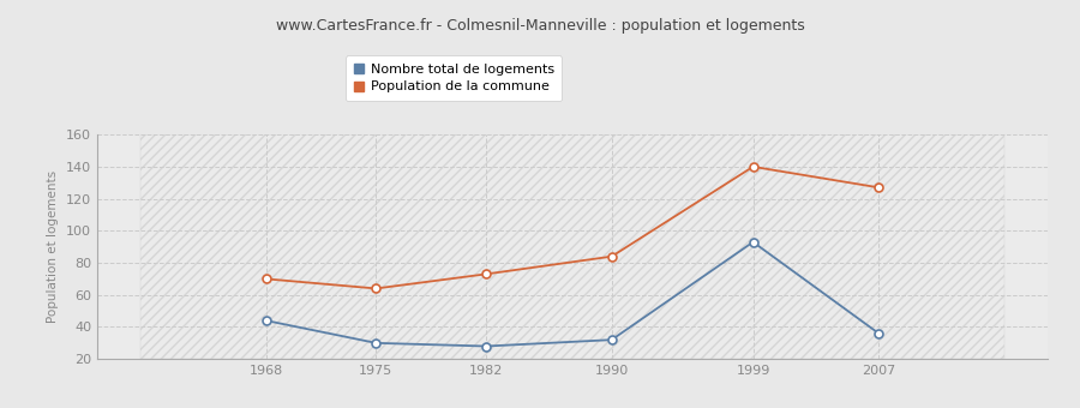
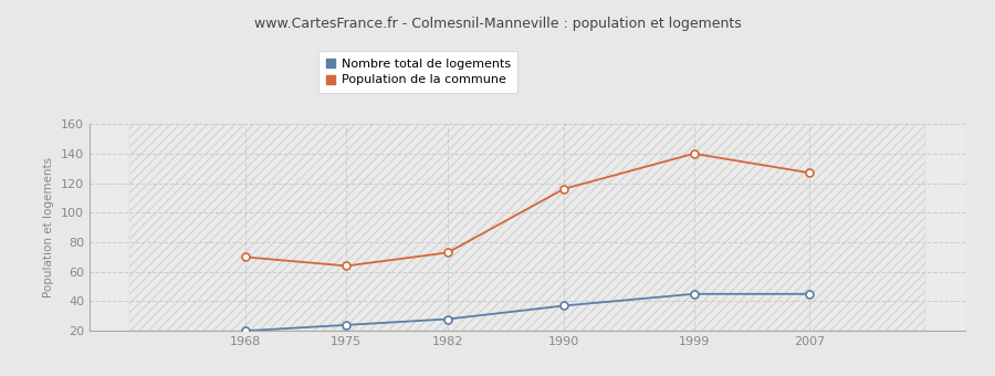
Nombre total de logements/1968: 44 -> 20
Nombre total de logements/1975: 30 -> 24
Nombre total de logements/1990: 32 -> 37
Population de la commune/1990: 84 -> 116
Nombre total de logements/1999: 93 -> 45
Nombre total de logements/2007: 36 -> 45
